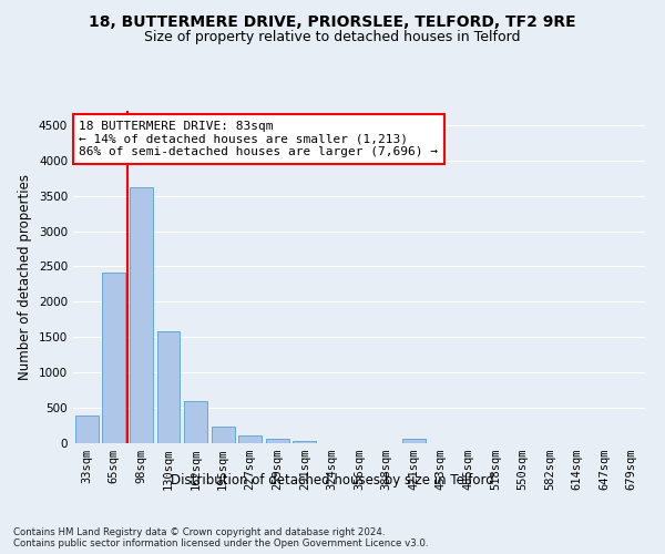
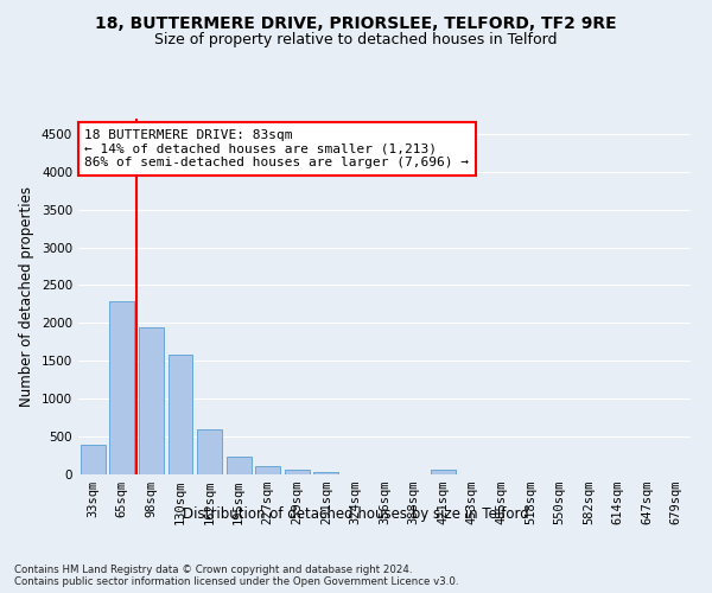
65sqm: 2420 -> 2280
98sqm: 3620 -> 1940
